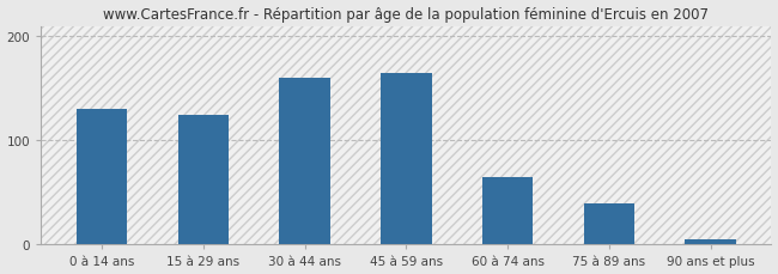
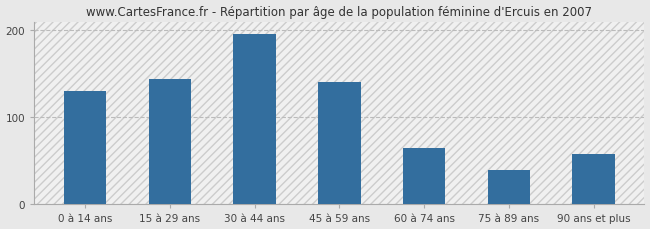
15 à 29 ans: 125 -> 144
30 à 44 ans: 160 -> 196
45 à 59 ans: 165 -> 140
90 ans et plus: 5 -> 58
